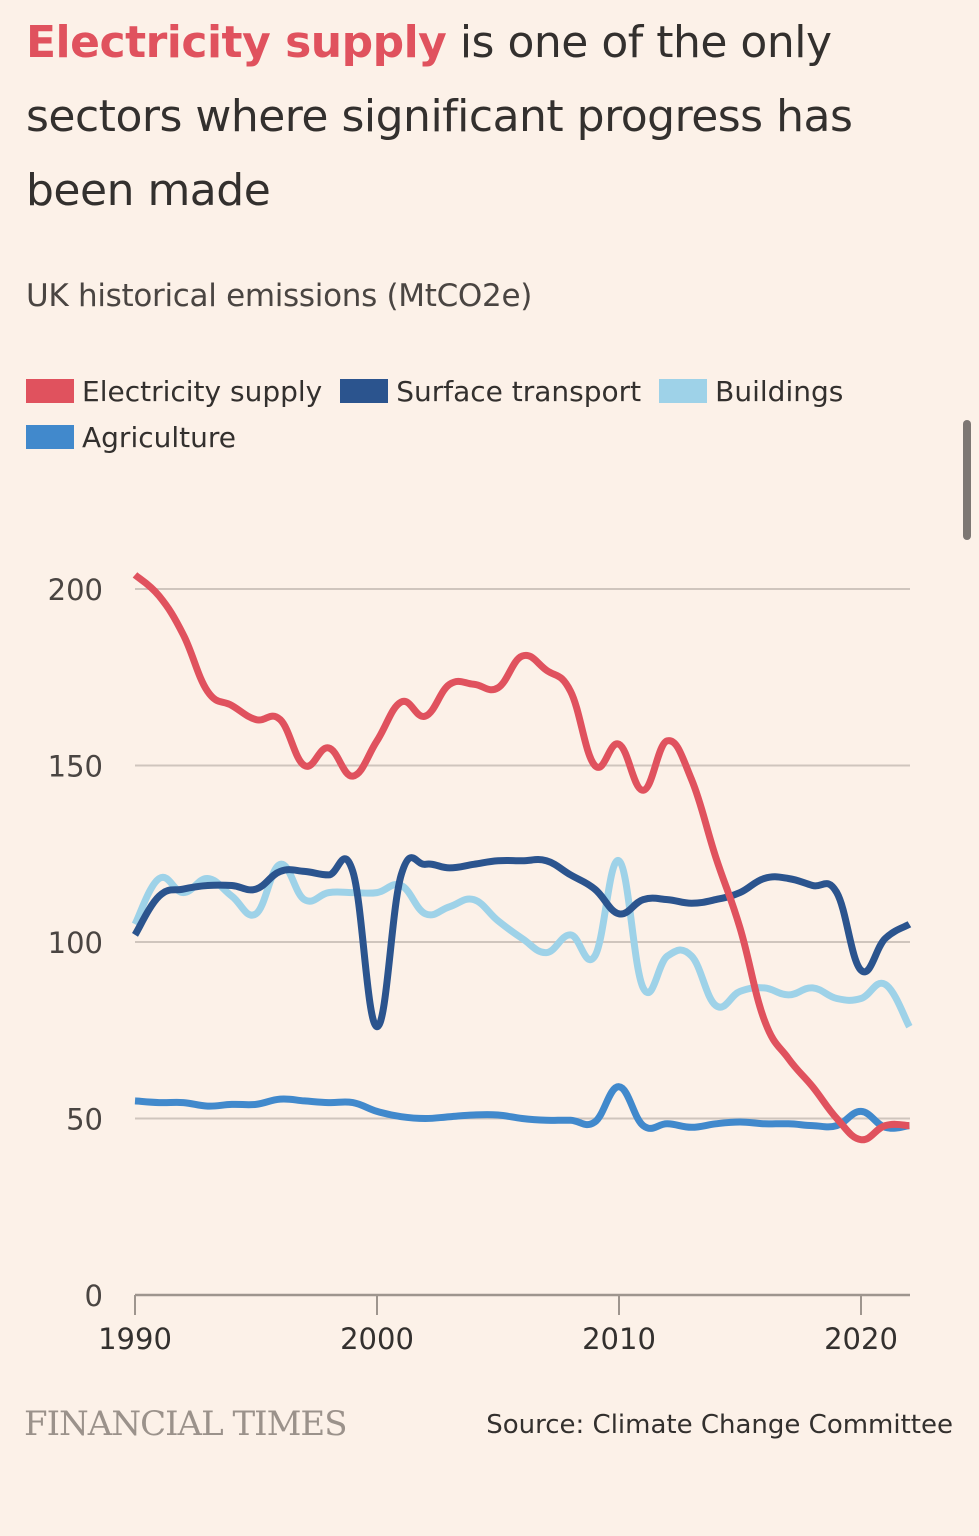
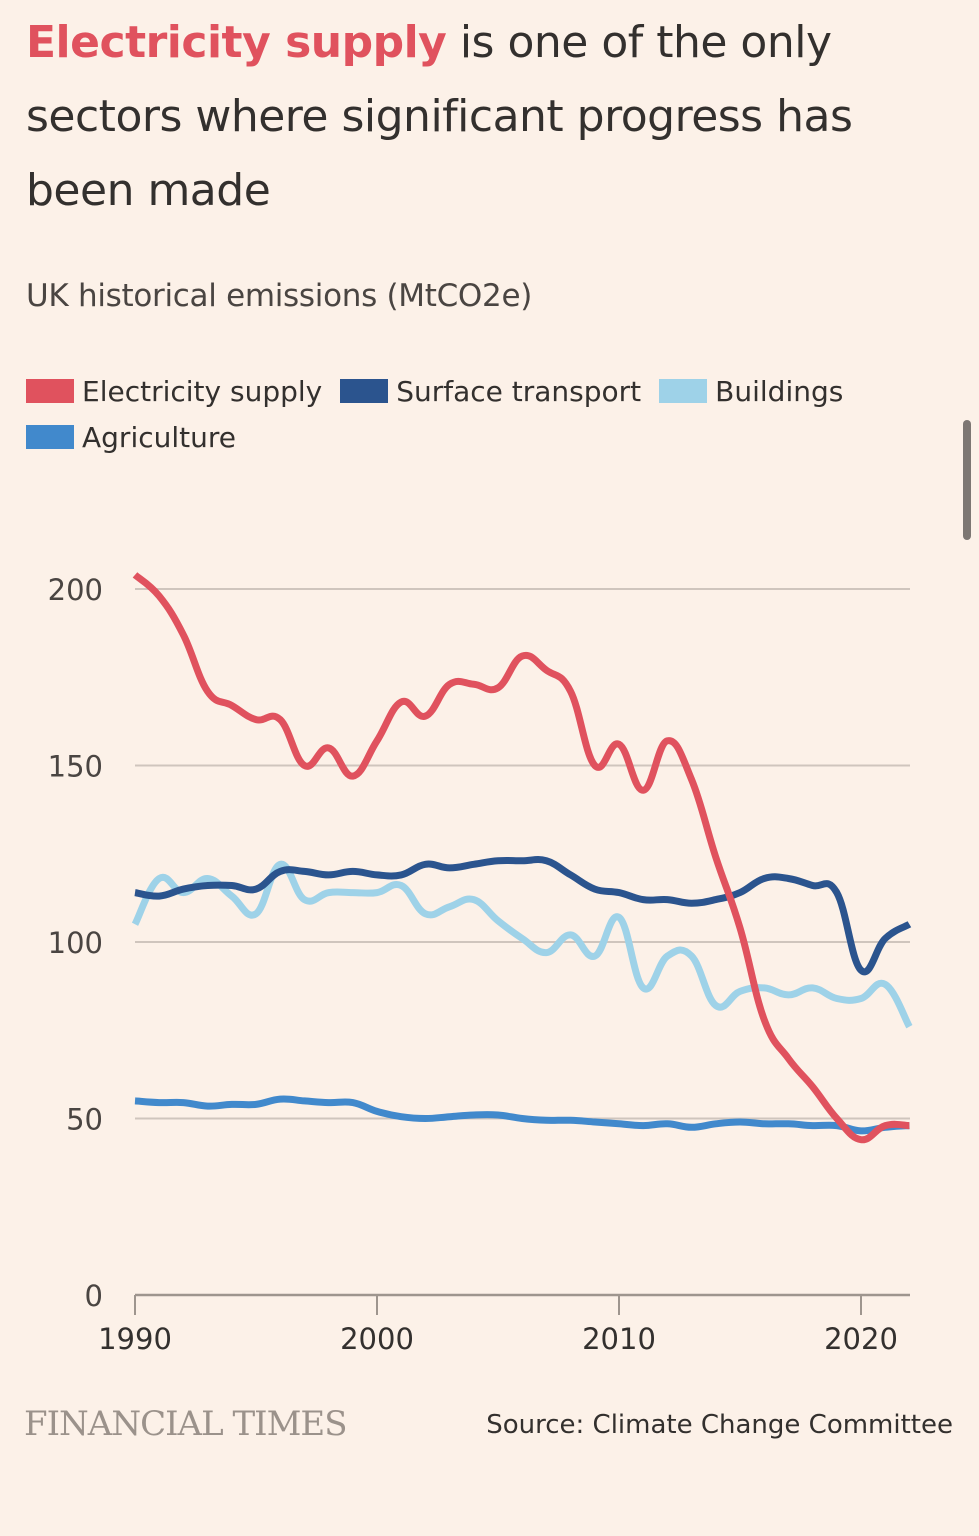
Surface transport/1990: 102 -> 114
Surface transport/2000: 76 -> 119
Surface transport/2010: 108 -> 114
Buildings/2010: 123 -> 107
Agriculture/2010: 59 -> 48
Agriculture/2020: 52 -> 46
